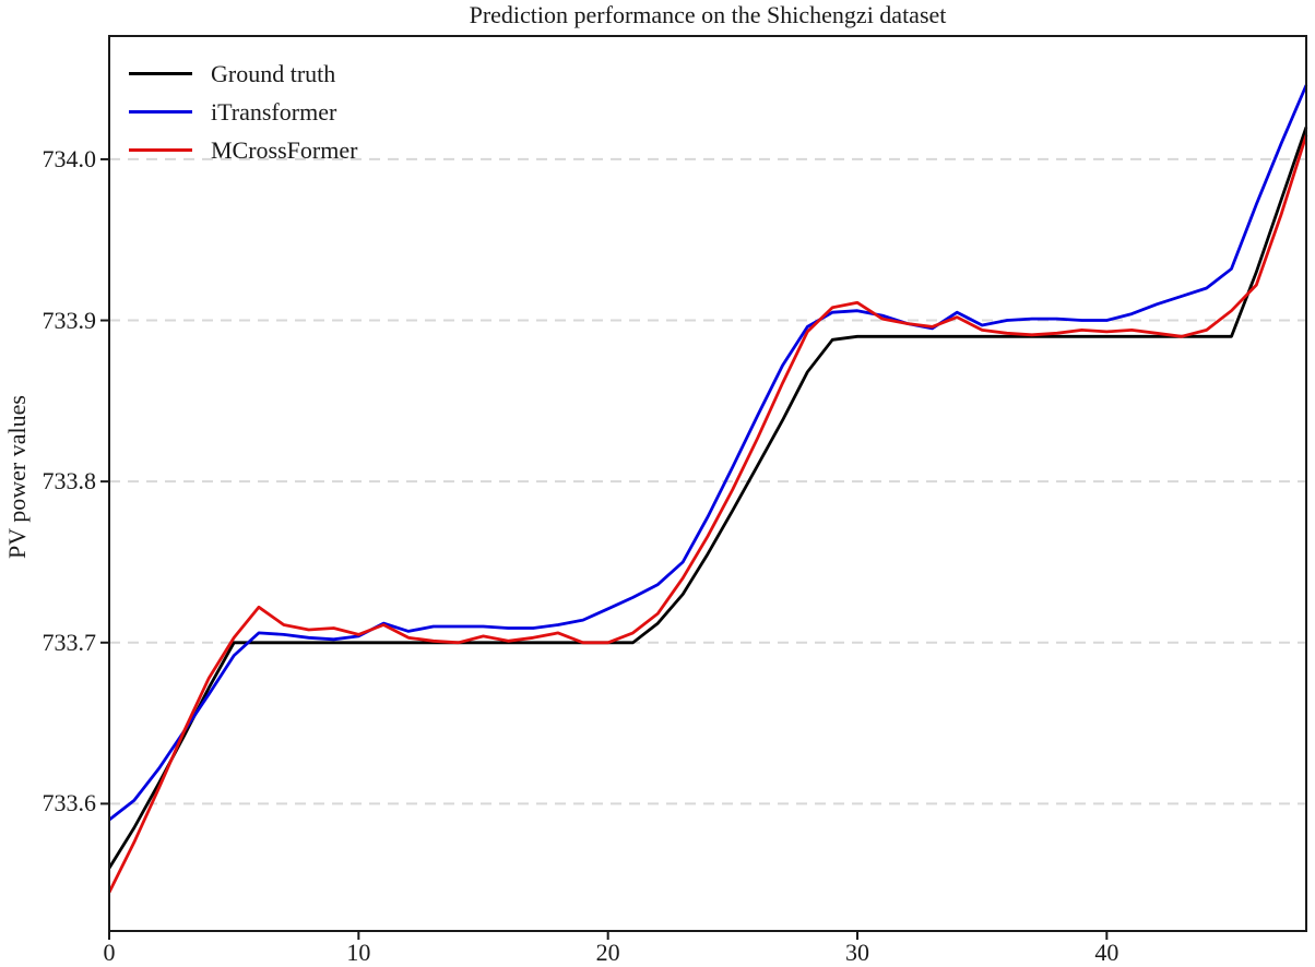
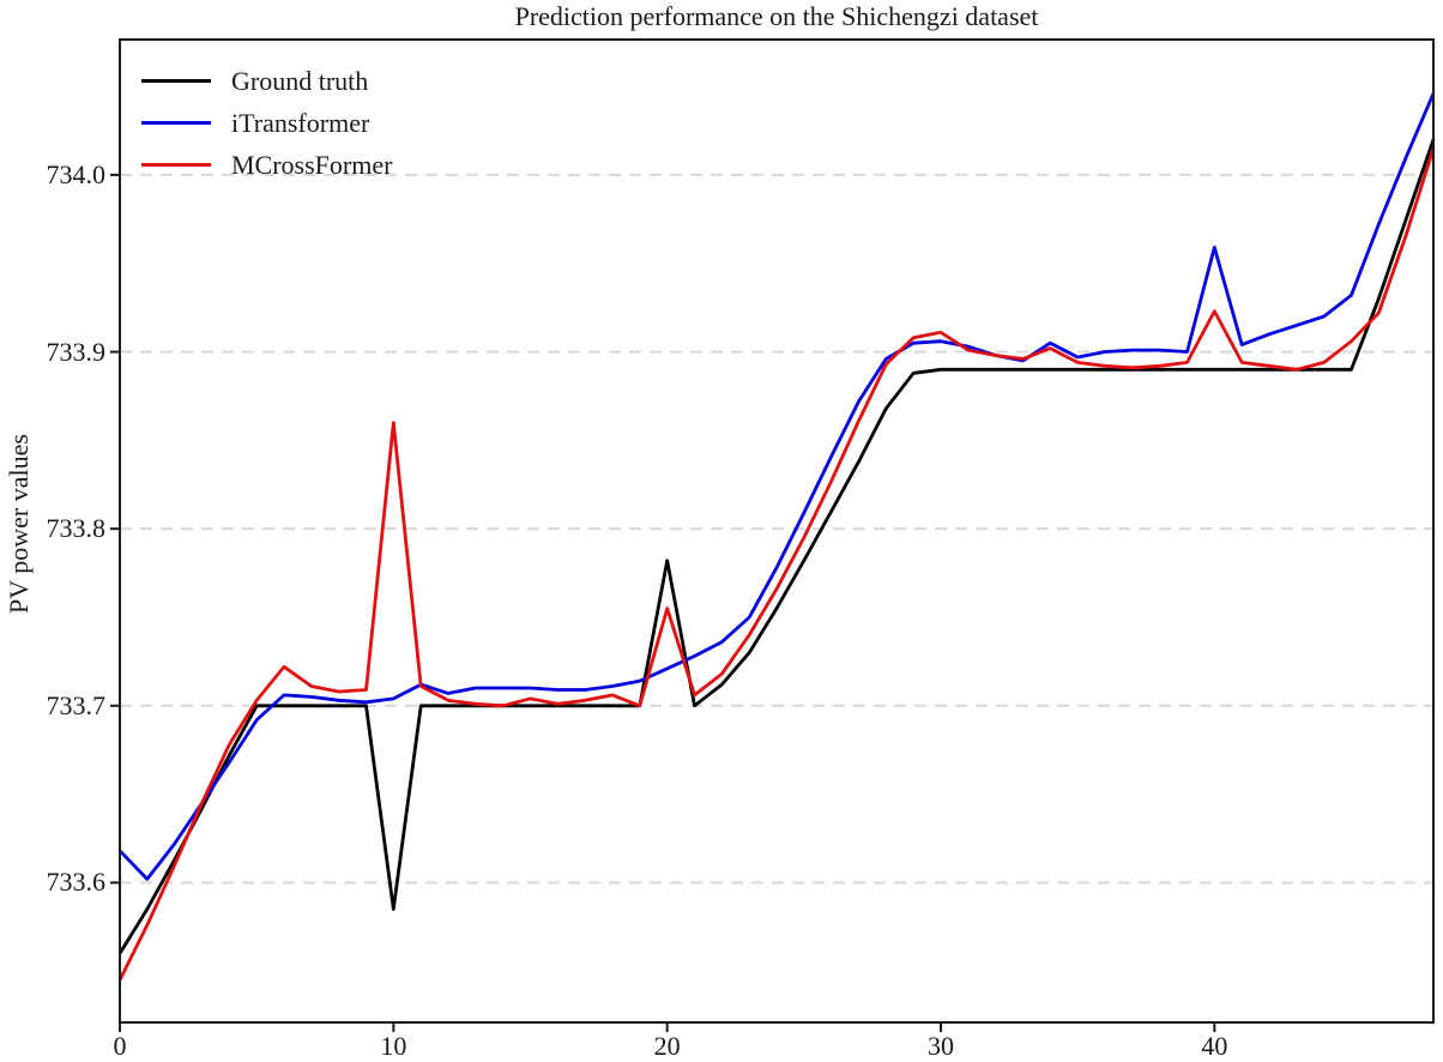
iTransformer/0: 733.590 -> 733.618
Ground truth/10: 733.700 -> 733.585
MCrossFormer/10: 733.705 -> 733.860
Ground truth/20: 733.700 -> 733.782
MCrossFormer/20: 733.700 -> 733.755
iTransformer/40: 733.900 -> 733.959
MCrossFormer/40: 733.893 -> 733.923
